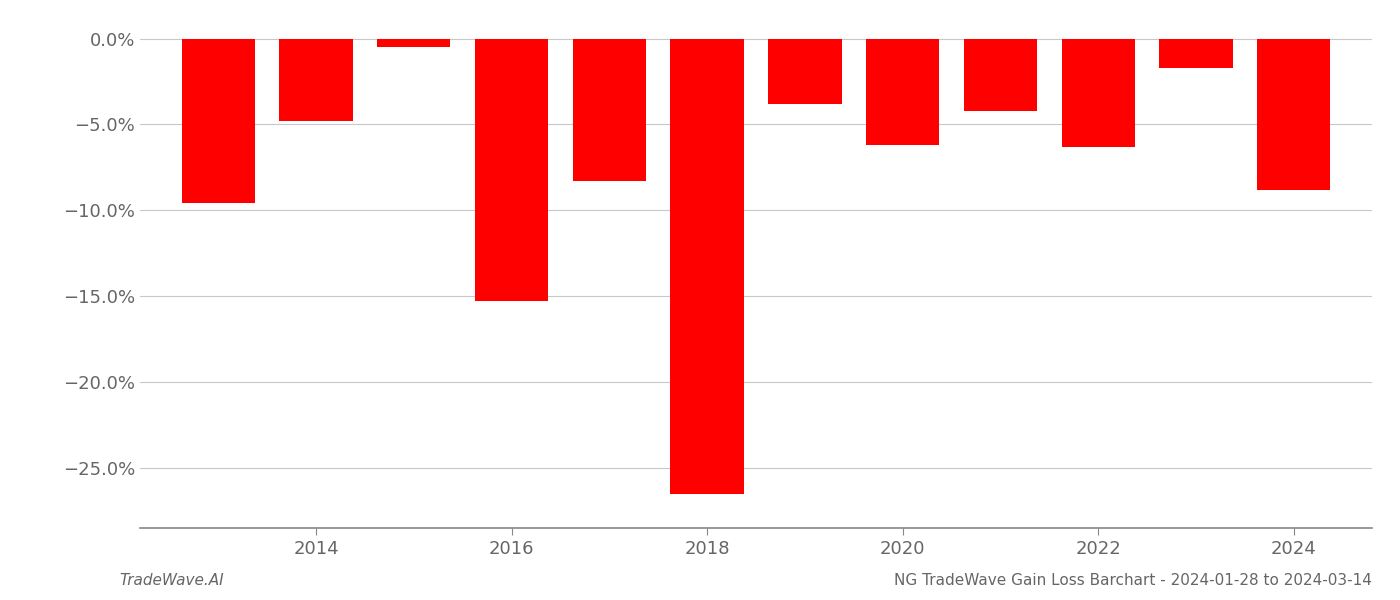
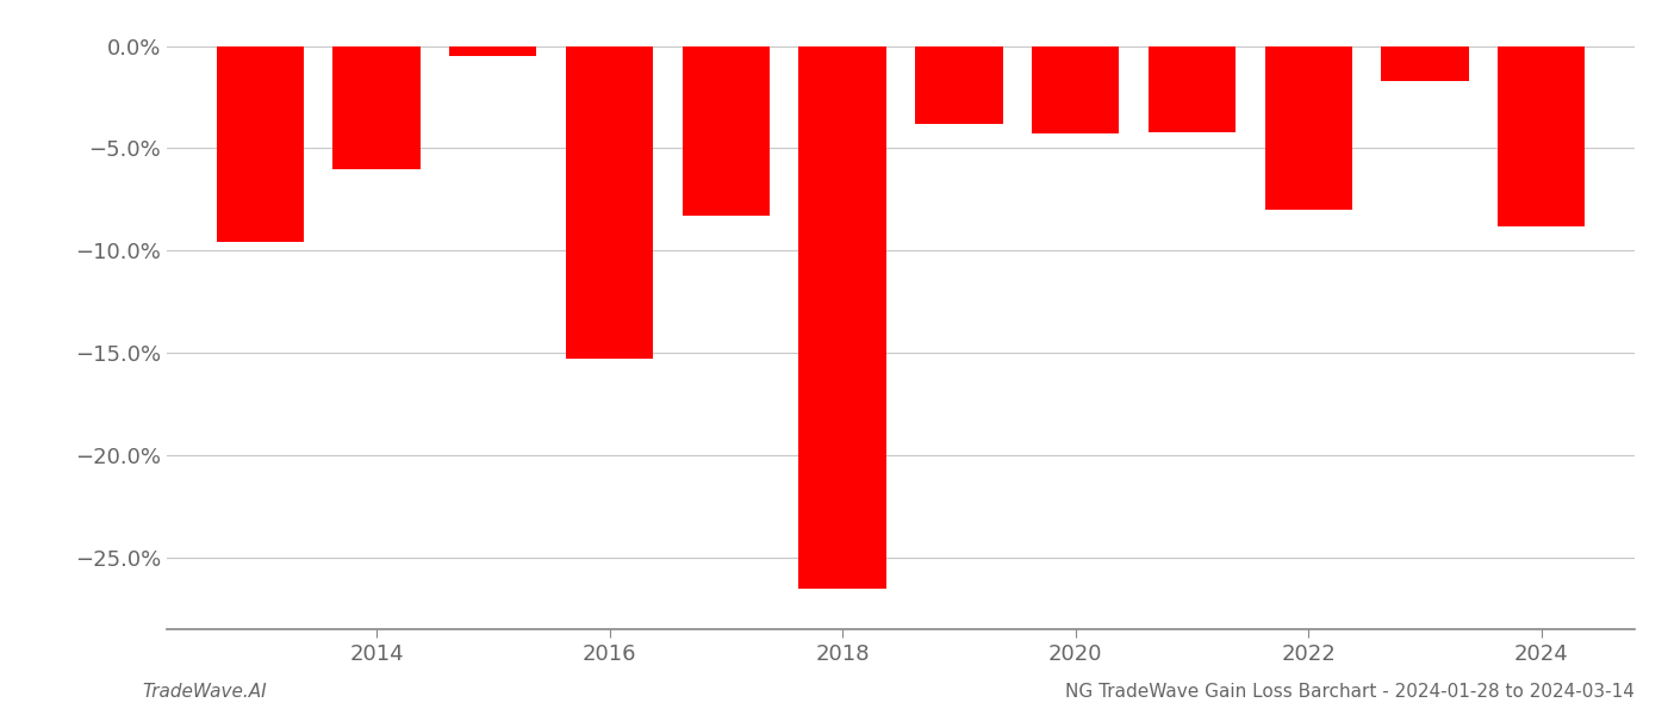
2014: -4.8% -> -6.0%
2020: -6.2% -> -4.3%
2022: -6.3% -> -8.0%
